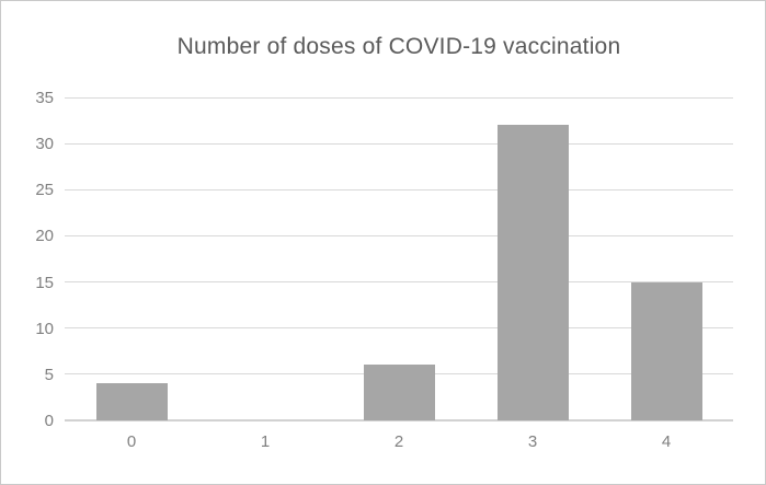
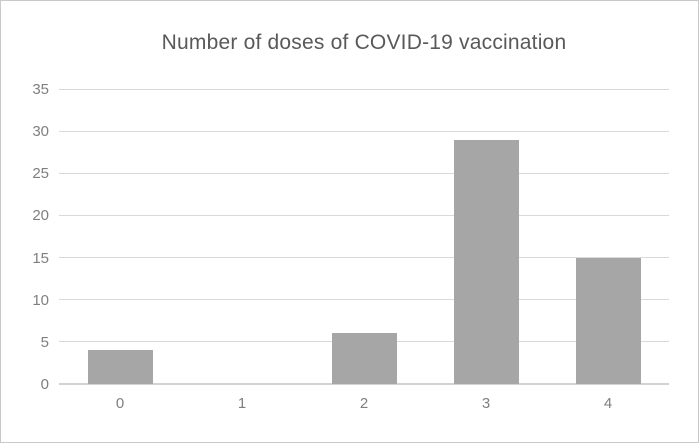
3: 32 -> 29
